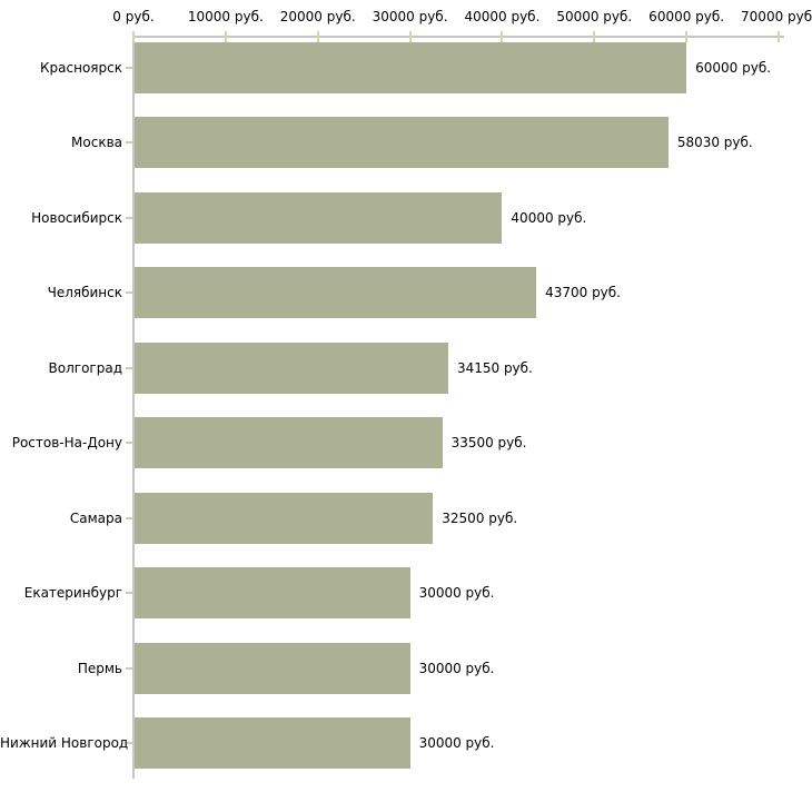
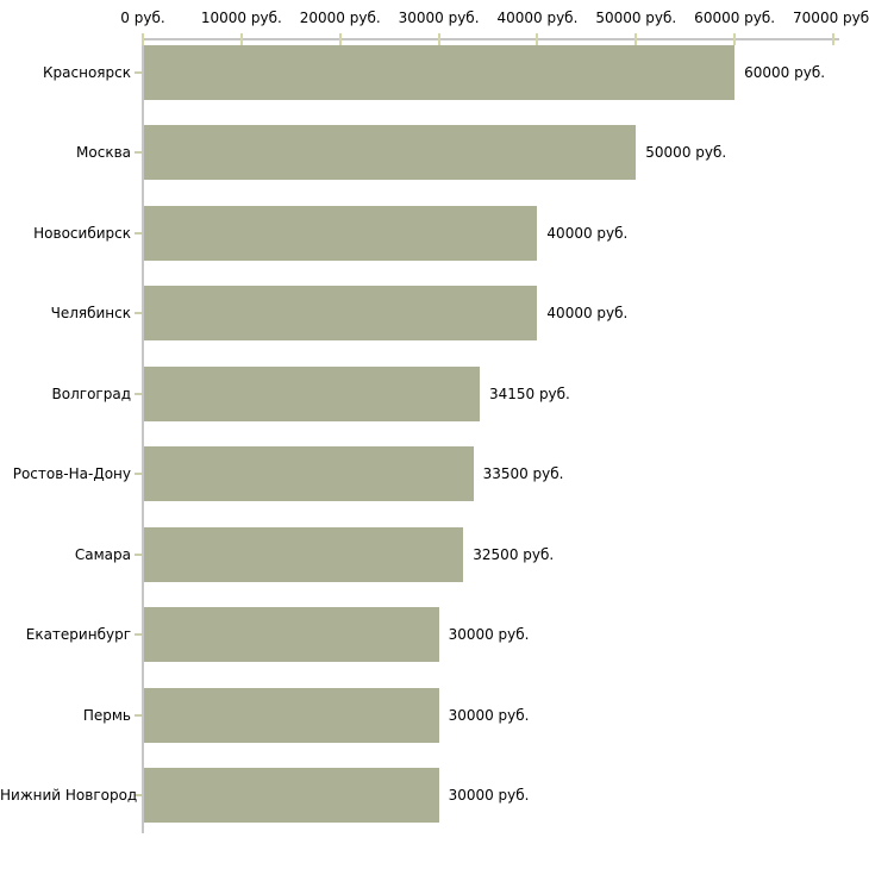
Москва: 58030 -> 50000
Челябинск: 43700 -> 40000
